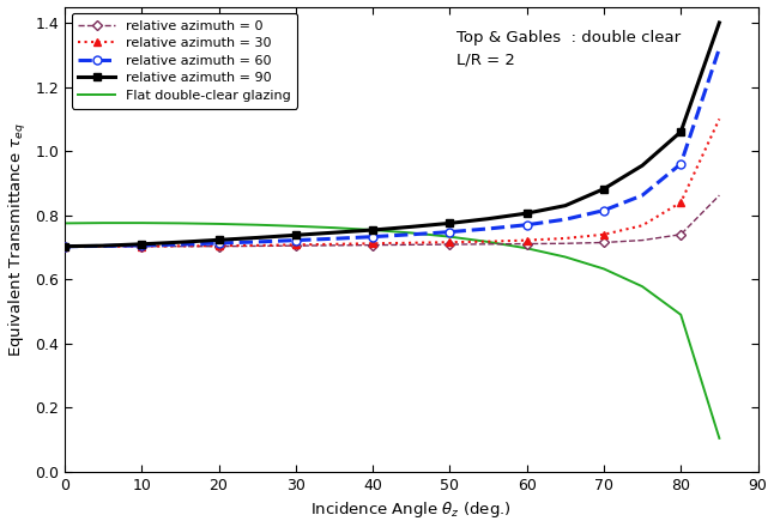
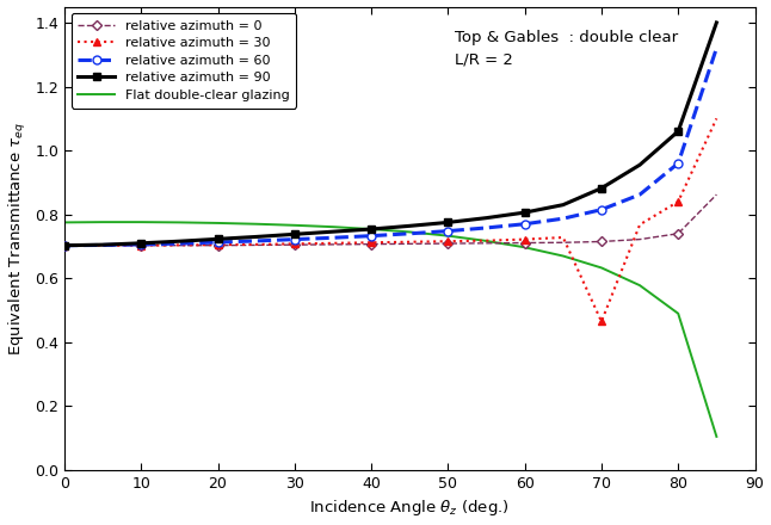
relative azimuth = 30/70: 0.740 -> 0.465
